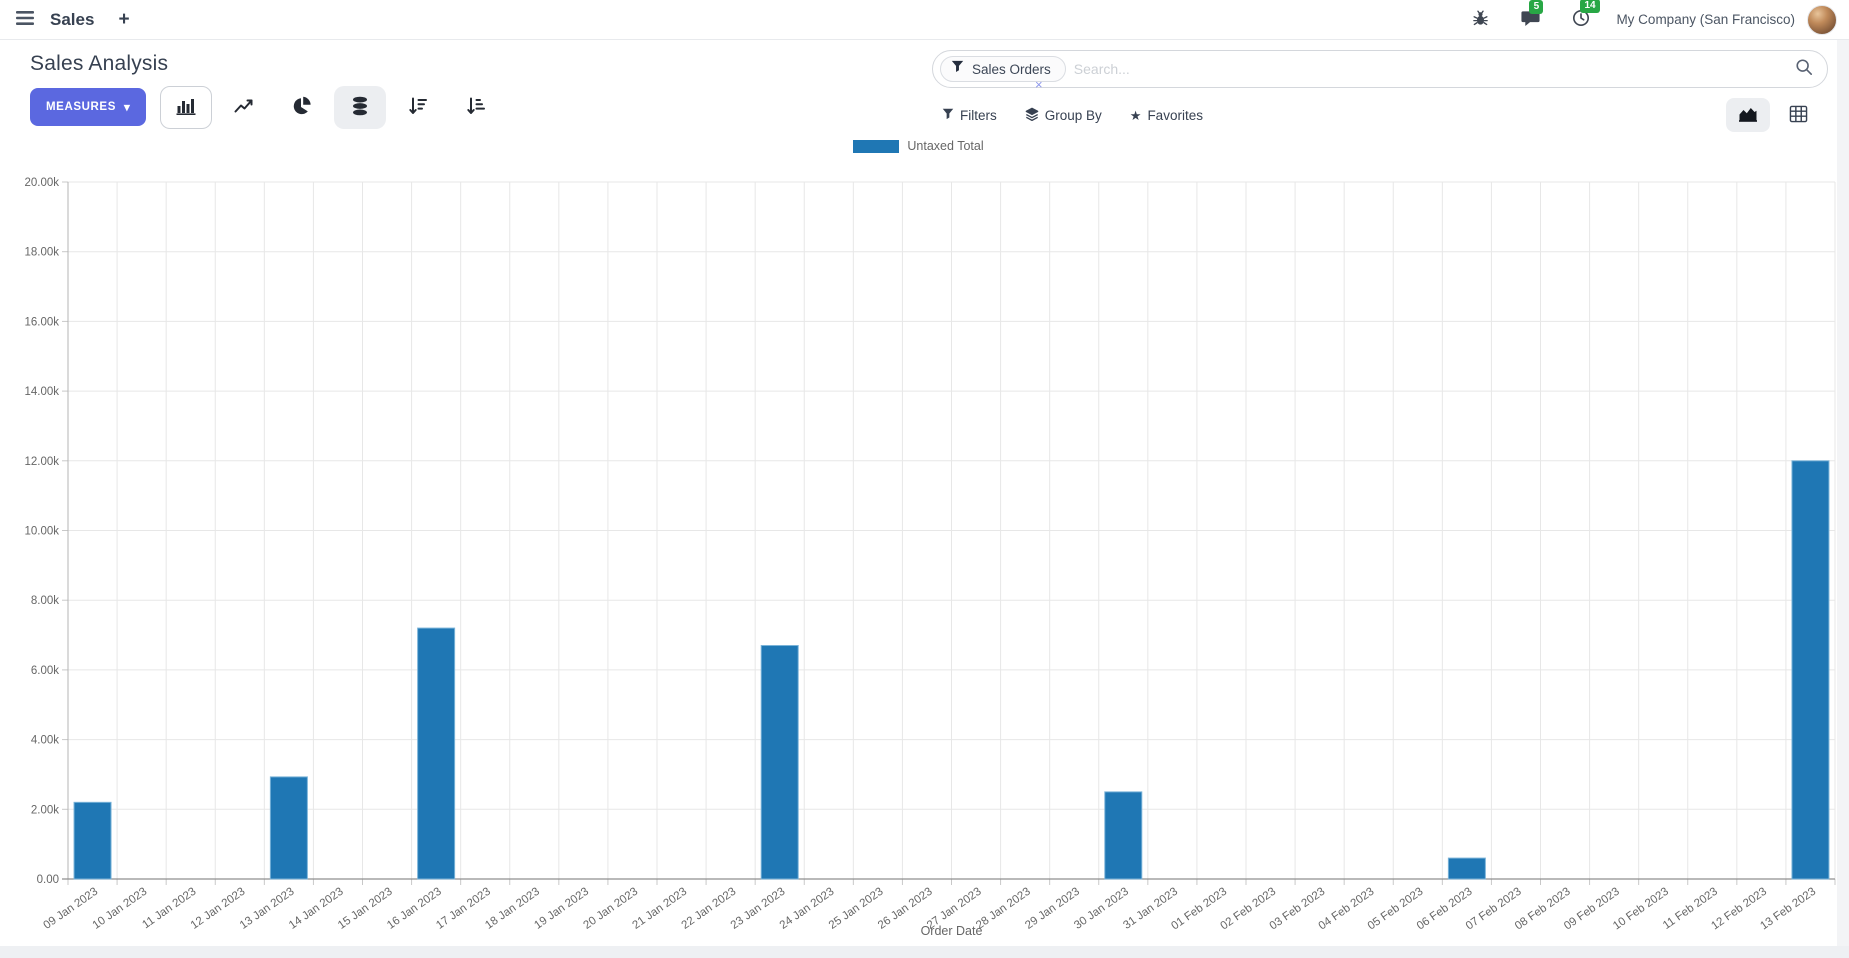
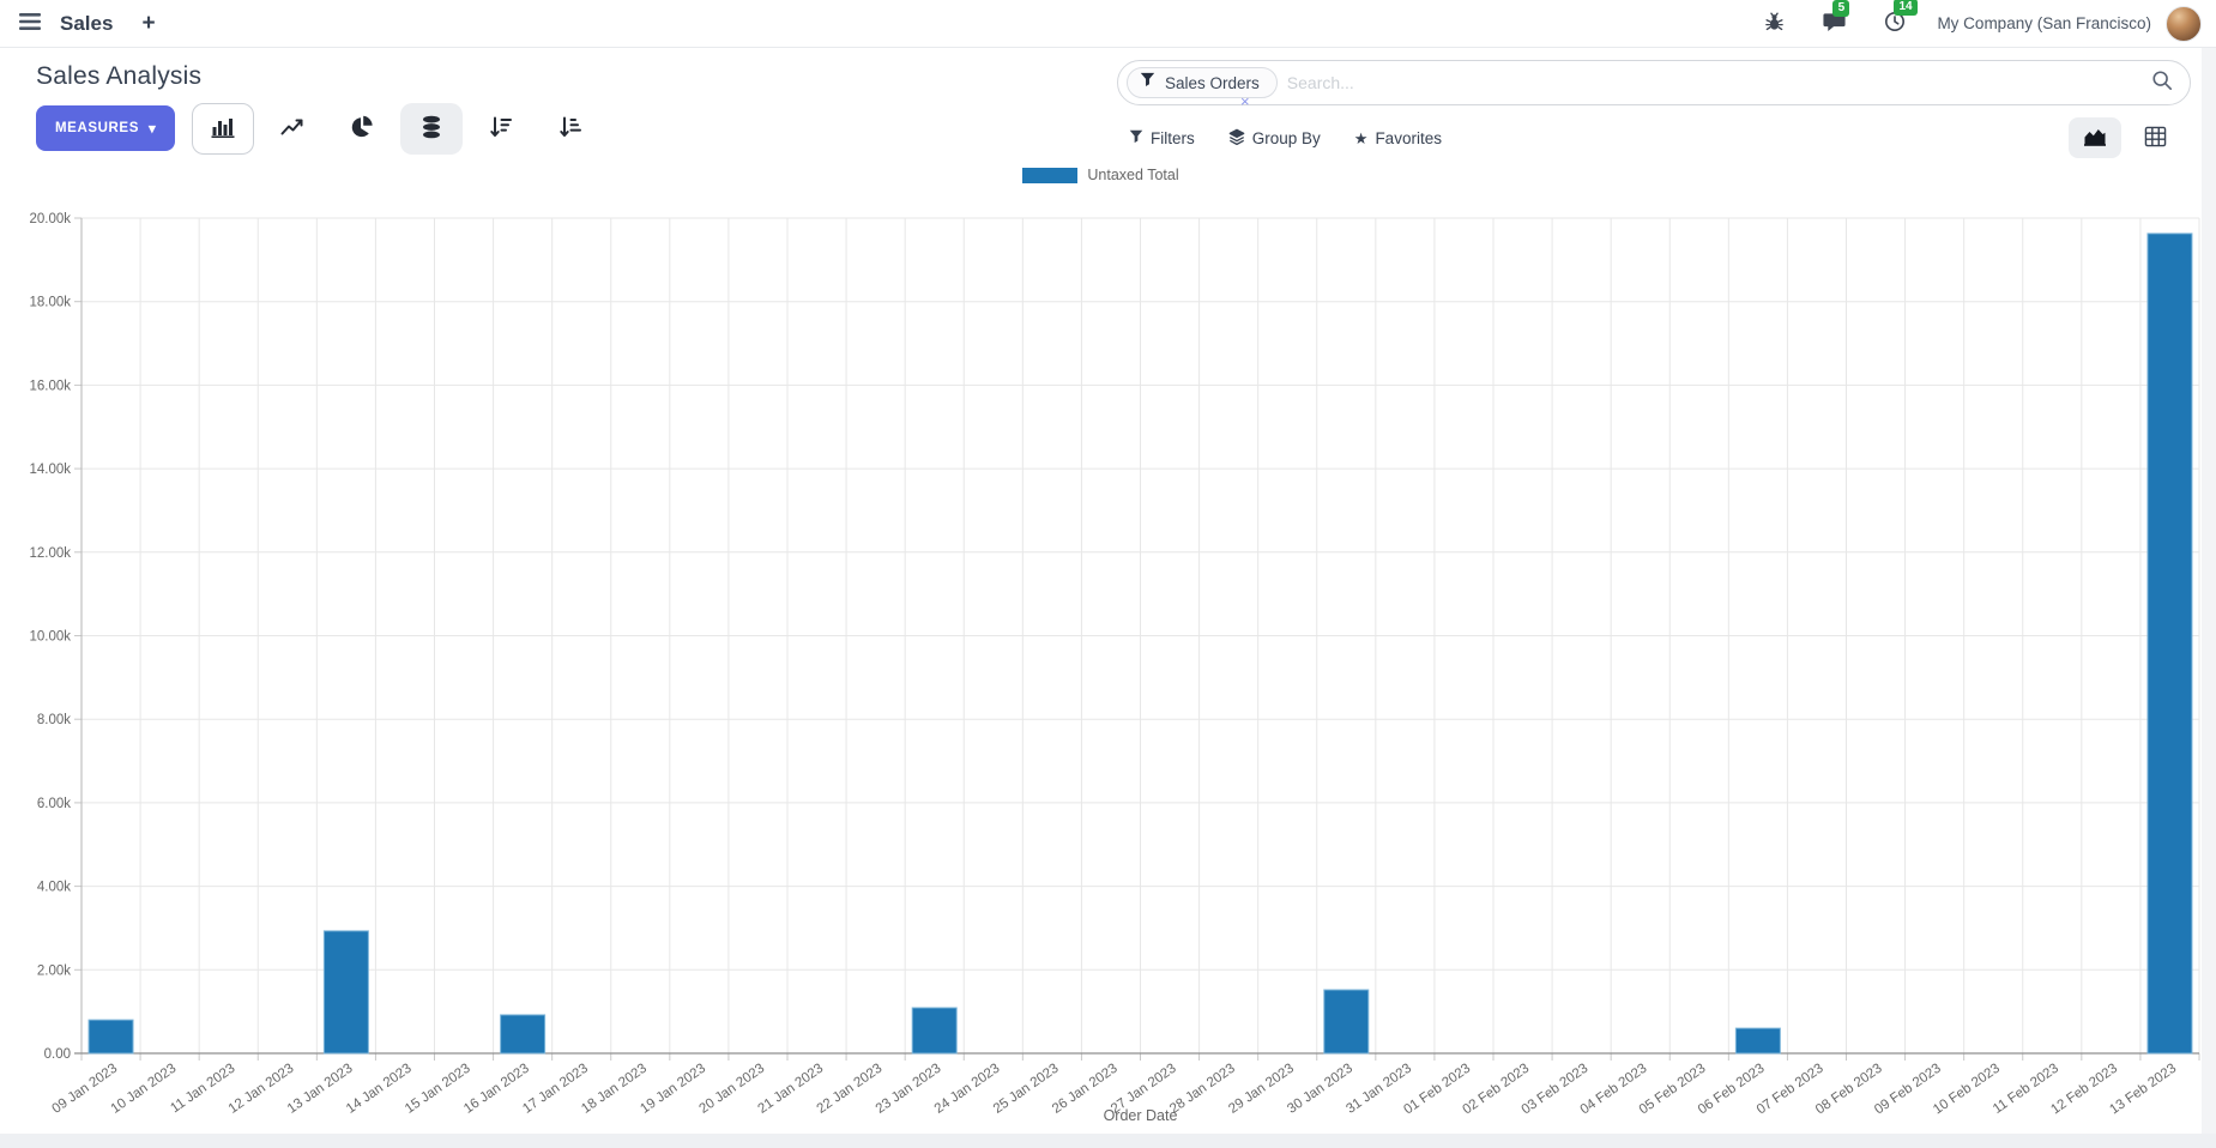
09 Jan 2023: 2.2k -> 0.8k
16 Jan 2023: 7.2k -> 0.9k
23 Jan 2023: 6.7k -> 1.1k
30 Jan 2023: 2.5k -> 1.5k
13 Feb 2023: 12.0k -> 19.6k
